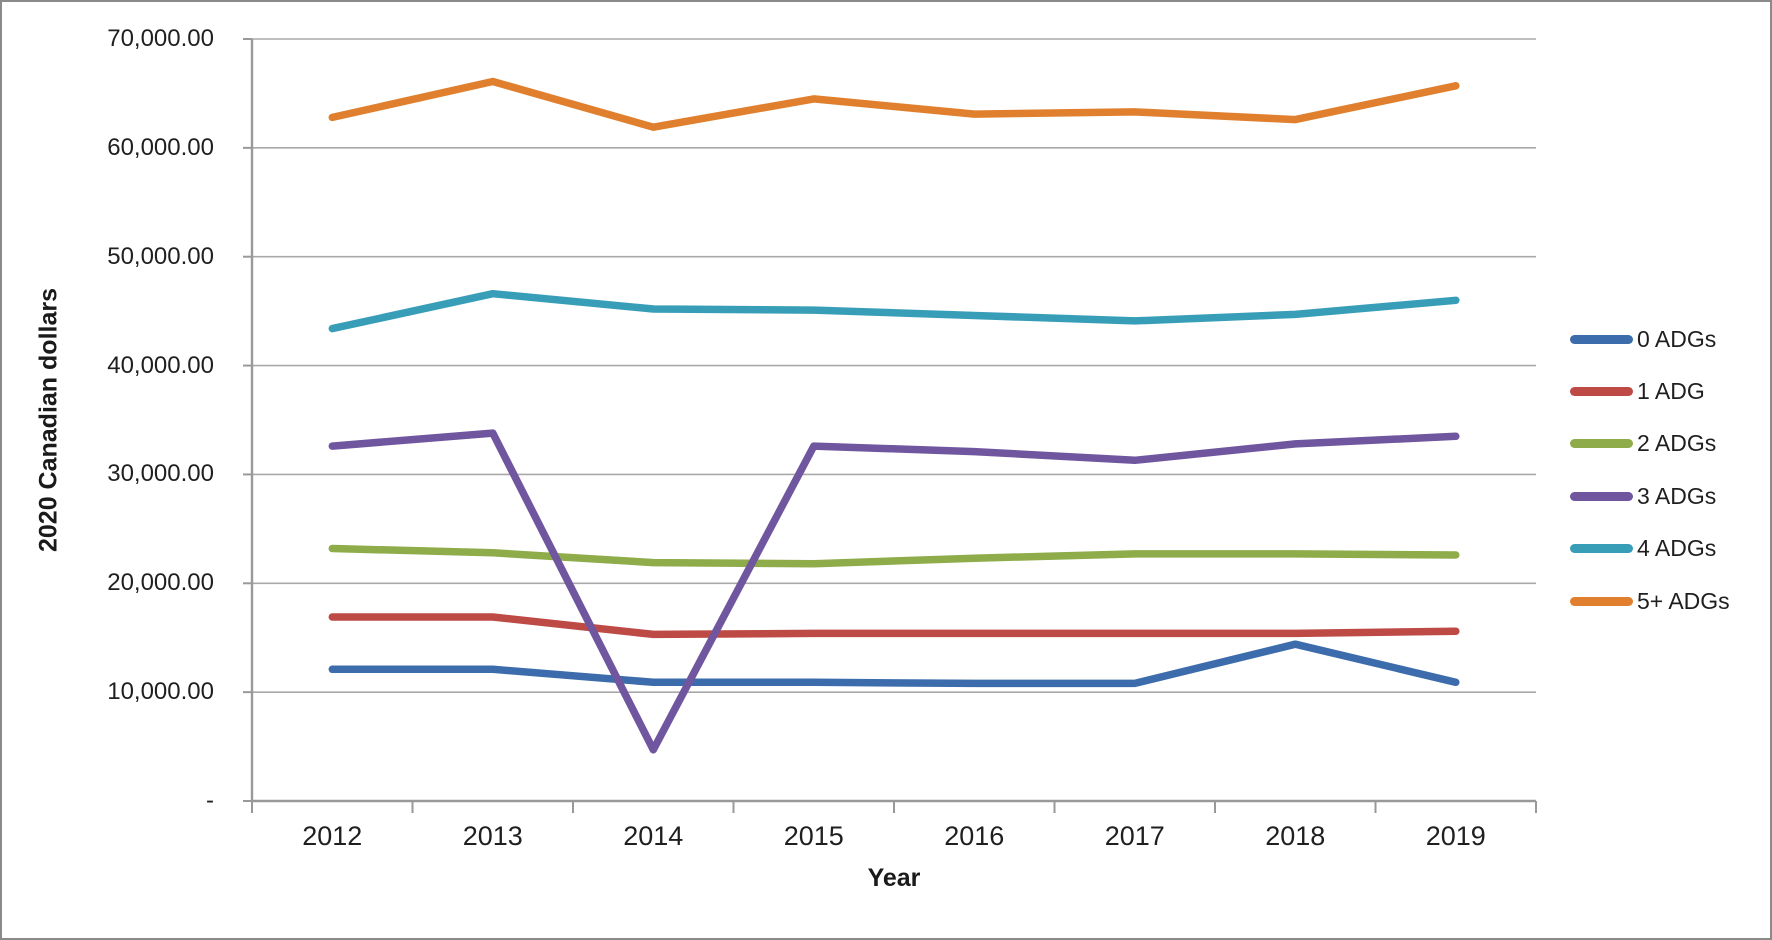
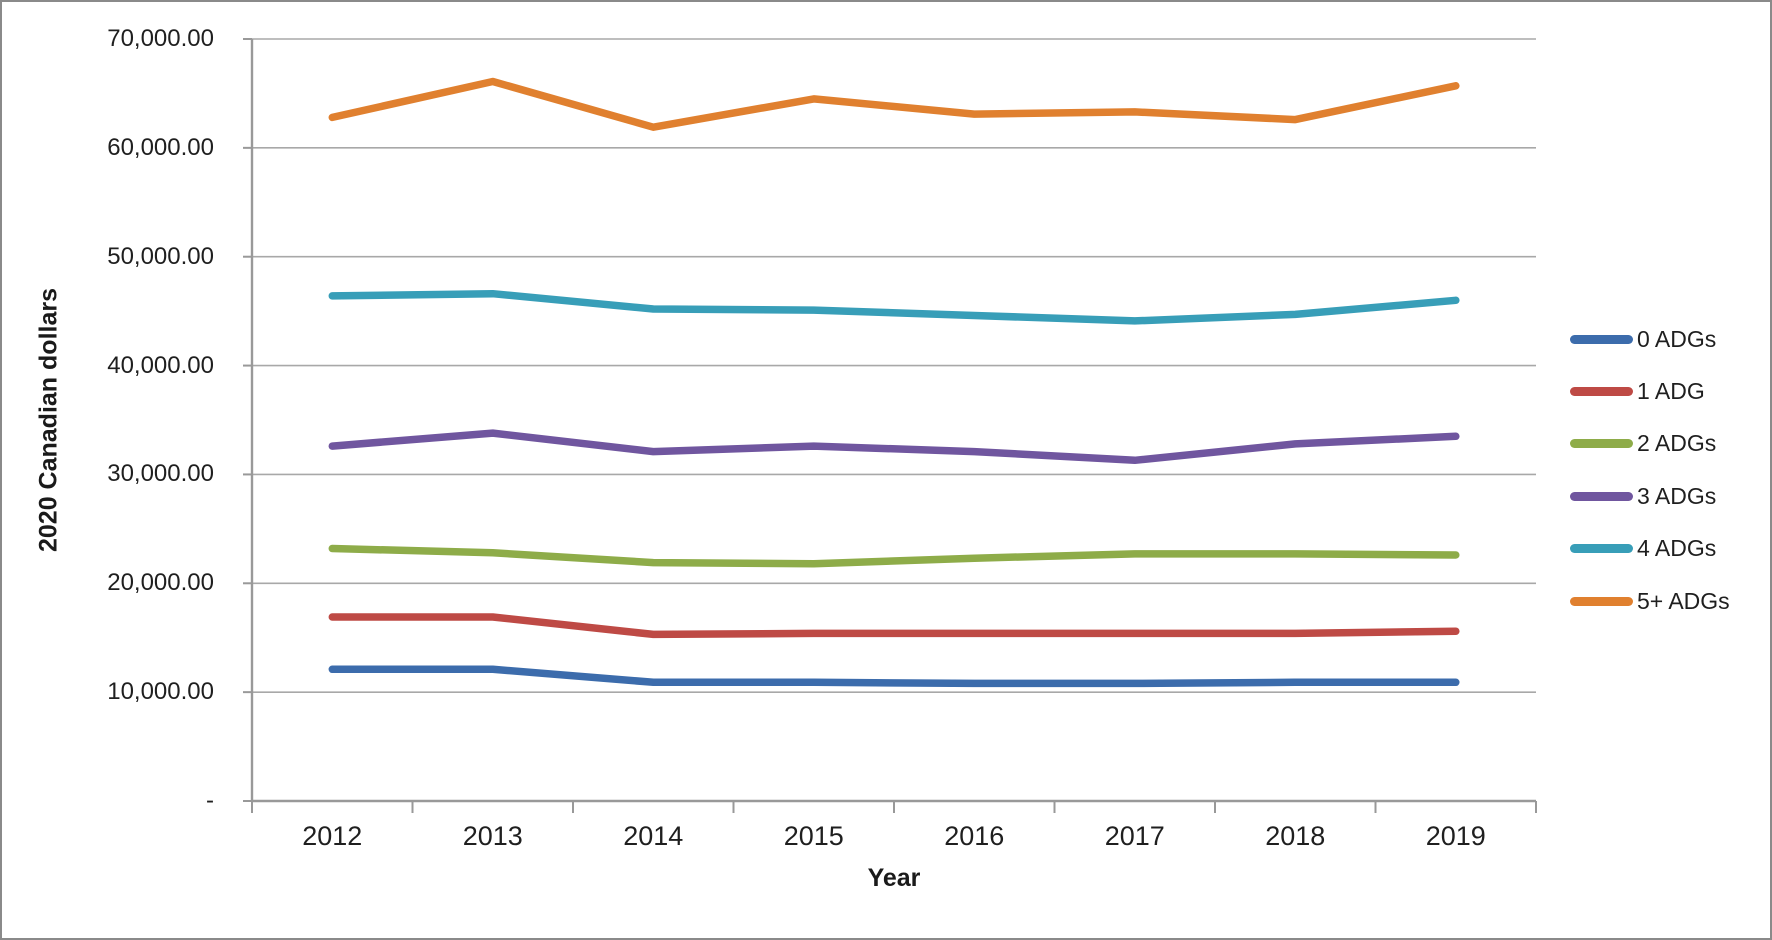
4 ADGs/2012: 43400 -> 46400
3 ADGs/2014: 4700 -> 32100
0 ADGs/2018: 14400 -> 10900
